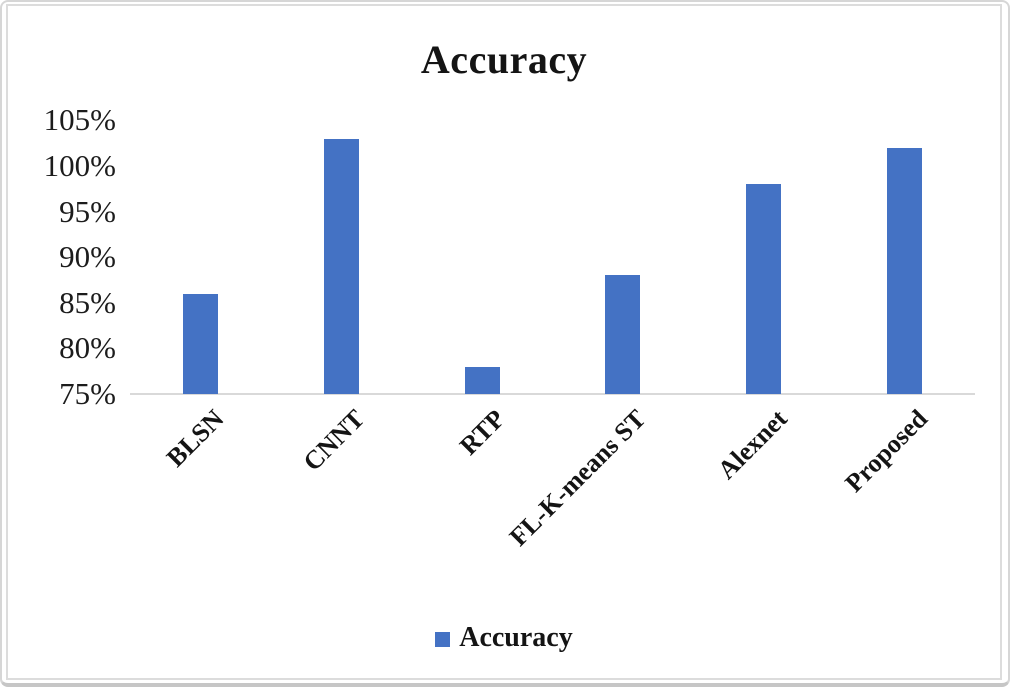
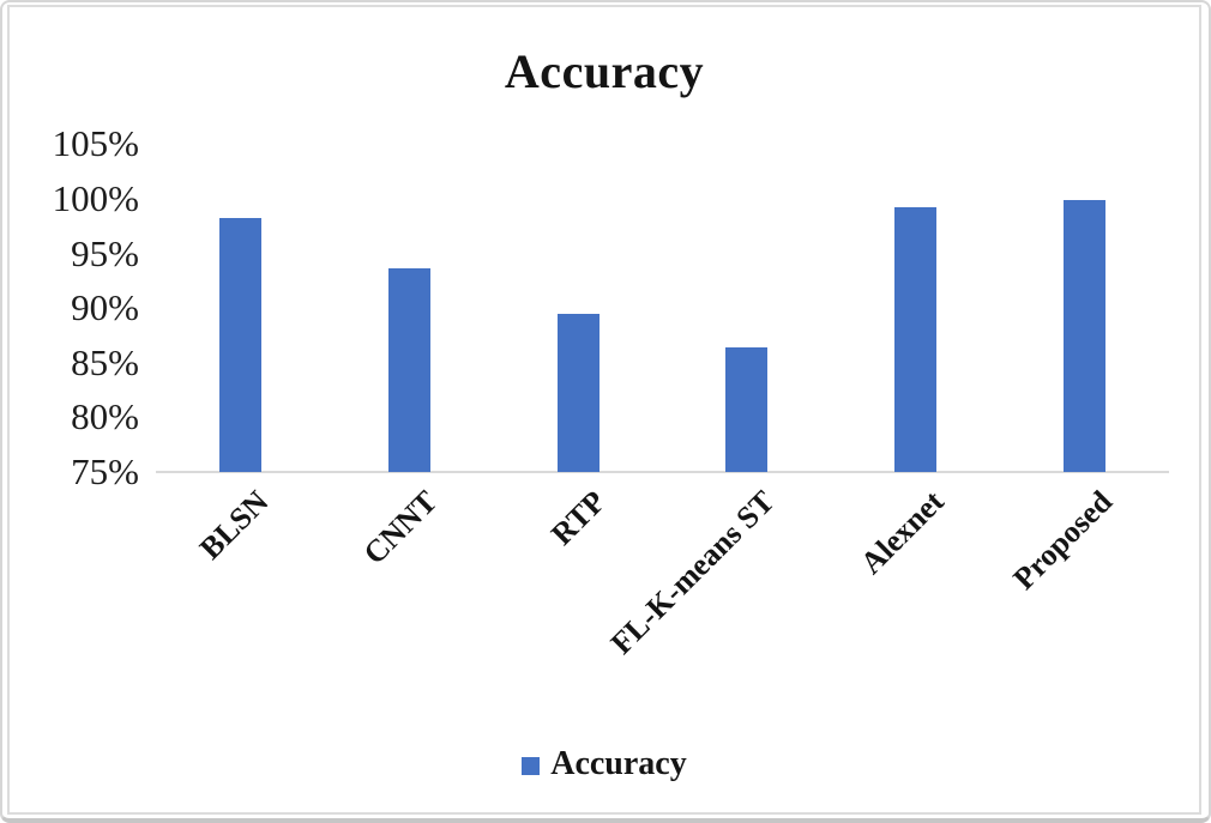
BLSN: 86% -> 98%
CNNT: 103% -> 94%
RTP: 78% -> 90%
FL-K-means ST: 88% -> 86%
Alexnet: 98% -> 99%
Proposed: 102% -> 100%
